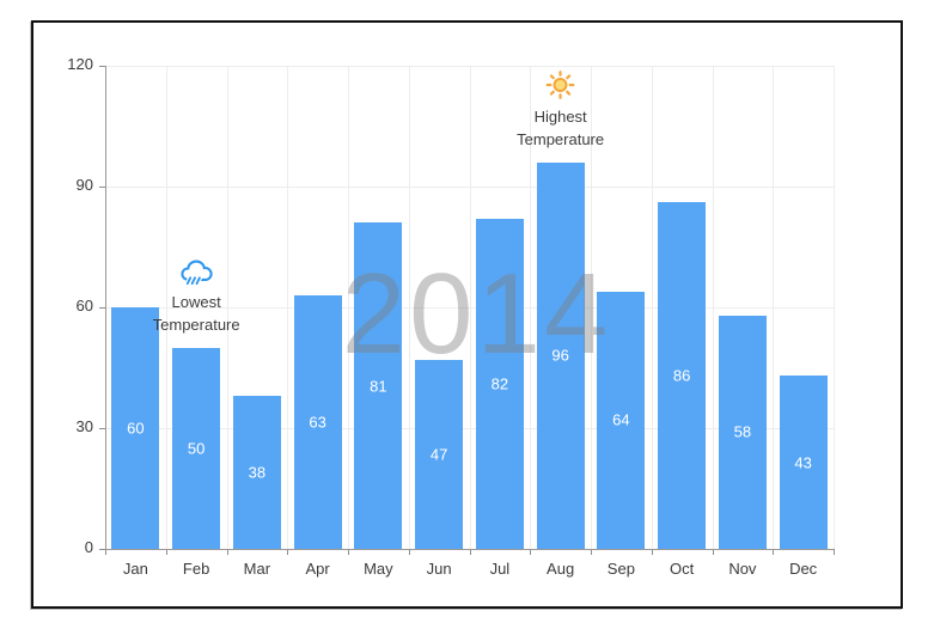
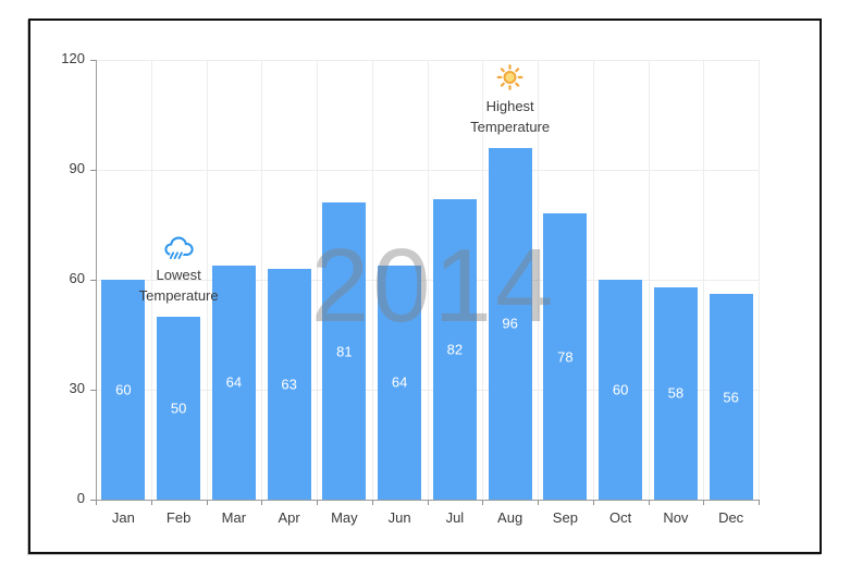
Mar: 38 -> 64
Jun: 47 -> 64
Sep: 64 -> 78
Oct: 86 -> 60
Dec: 43 -> 56
